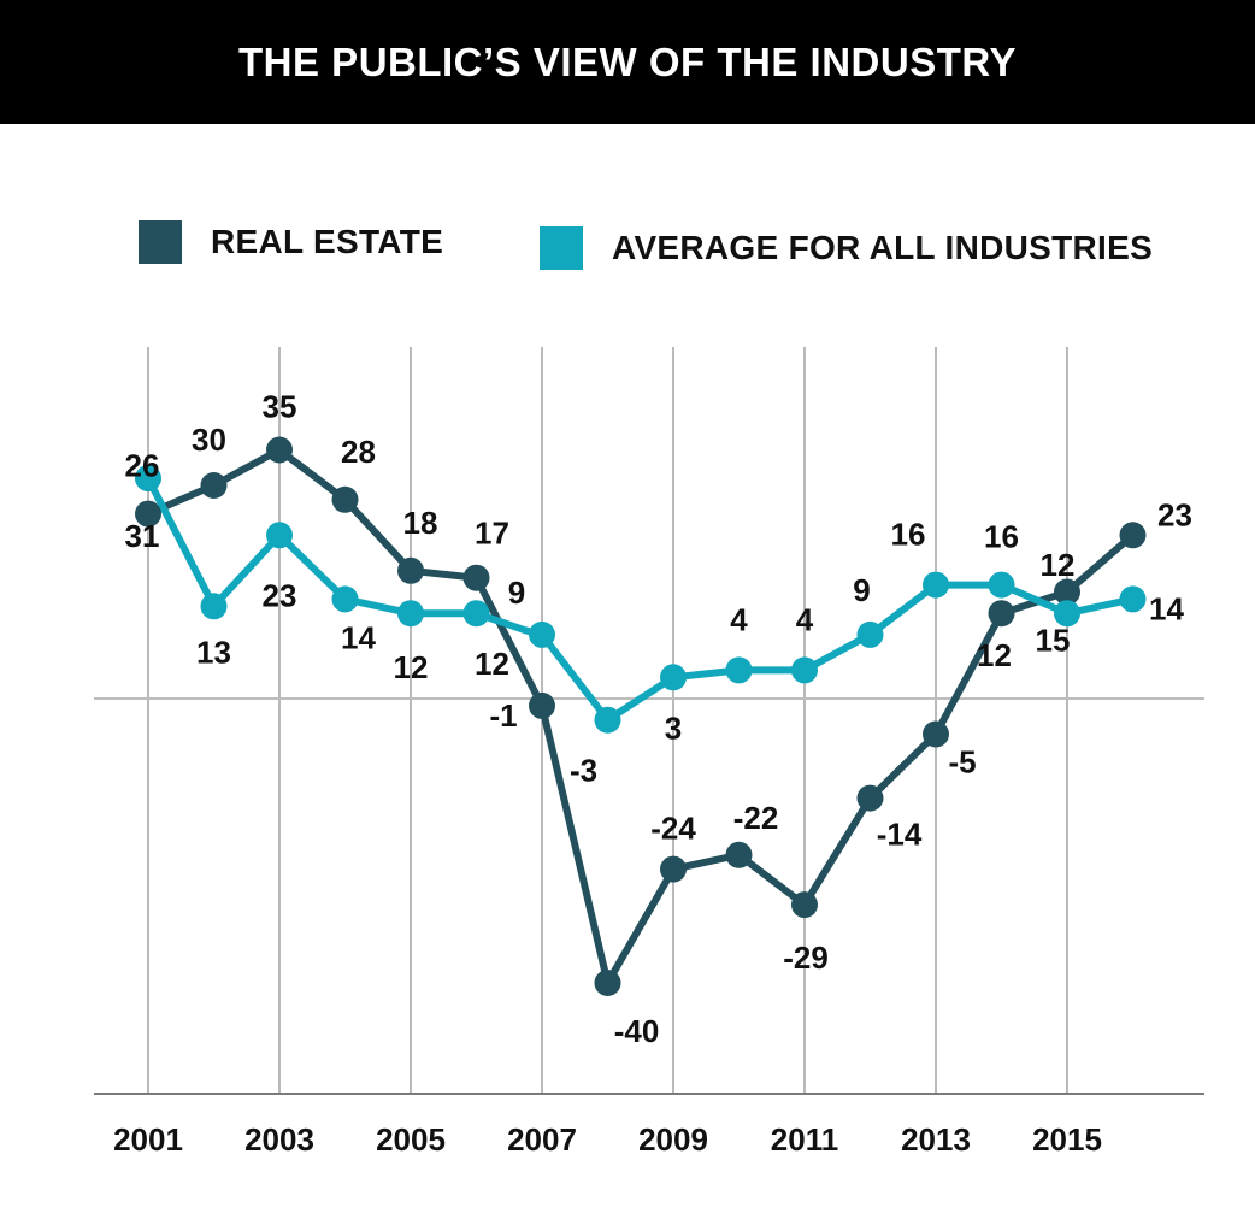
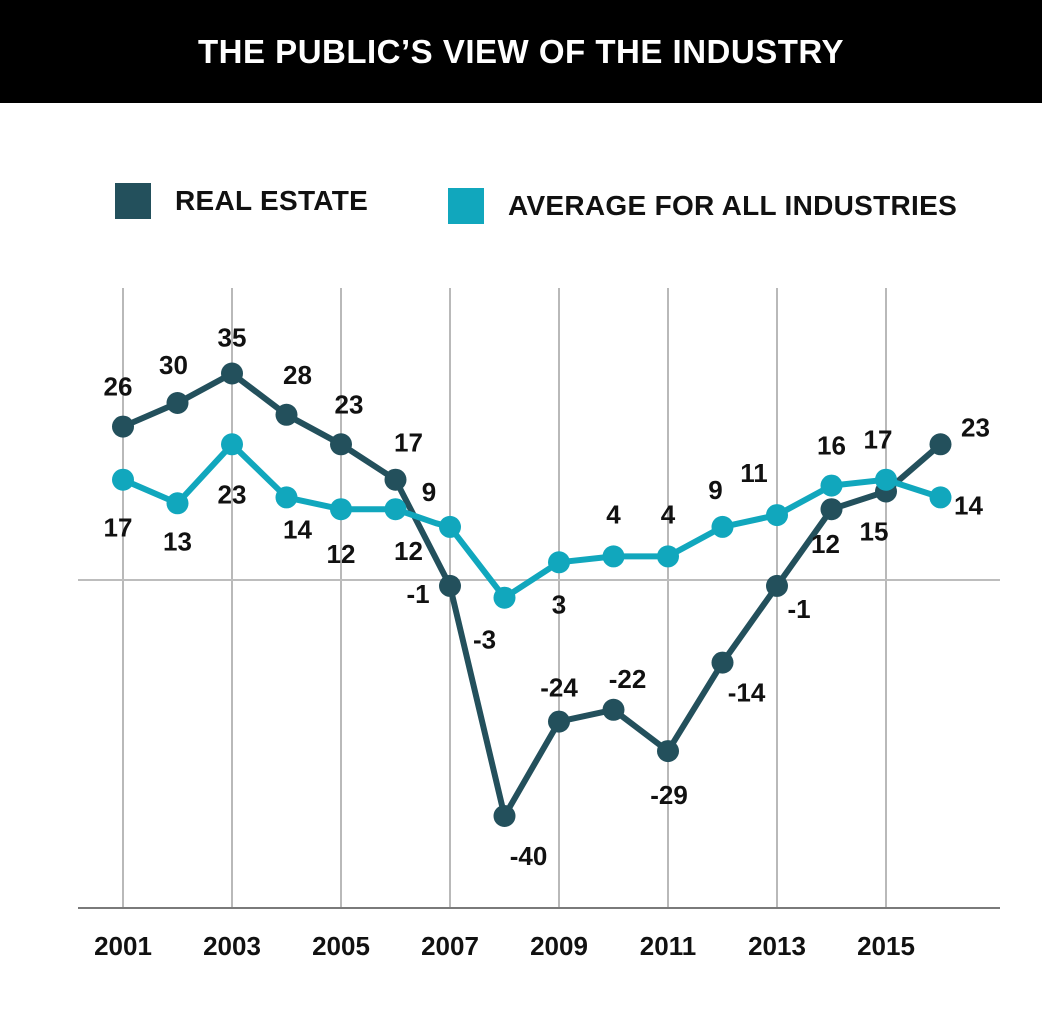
AVERAGE FOR ALL INDUSTRIES/2001: 31 -> 17
REAL ESTATE/2005: 18 -> 23
REAL ESTATE/2013: -5 -> -1
AVERAGE FOR ALL INDUSTRIES/2013: 16 -> 11
AVERAGE FOR ALL INDUSTRIES/2015: 12 -> 17
